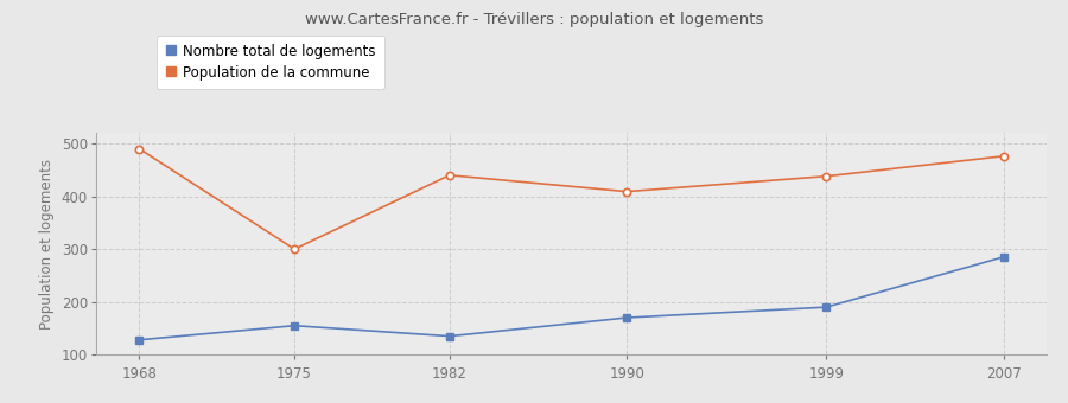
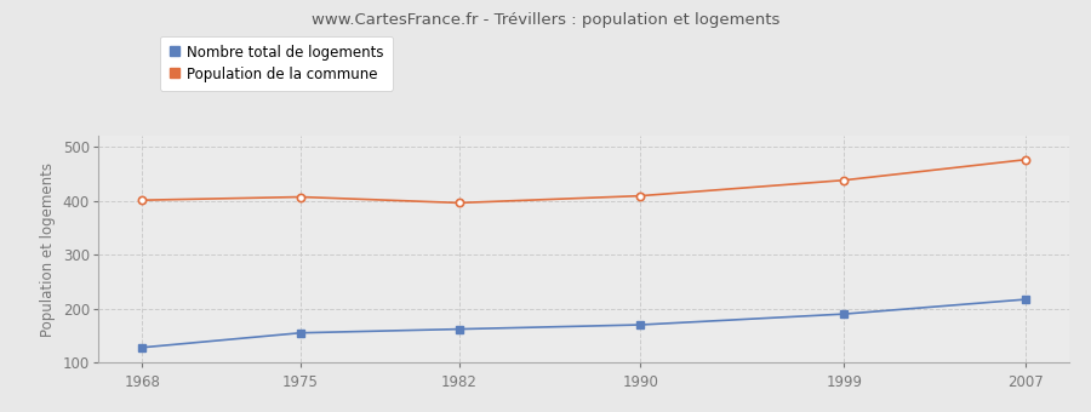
Population de la commune/1968: 490 -> 401
Population de la commune/1975: 300 -> 407
Nombre total de logements/1982: 135 -> 162
Population de la commune/1982: 440 -> 396
Nombre total de logements/2007: 285 -> 217
